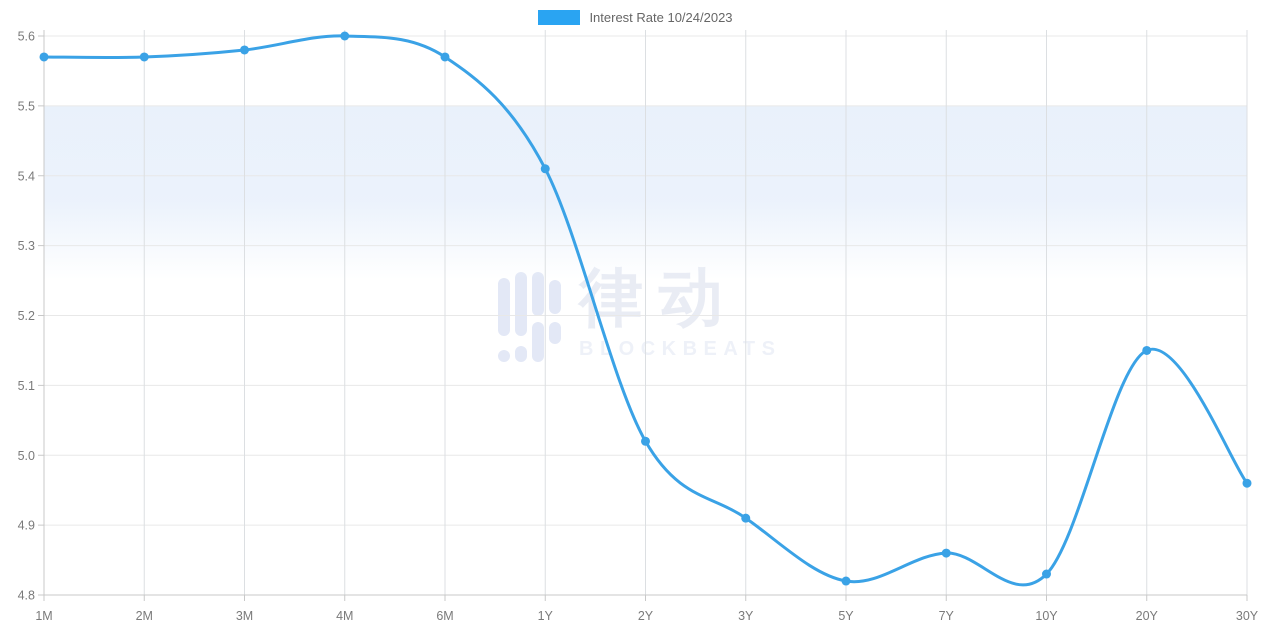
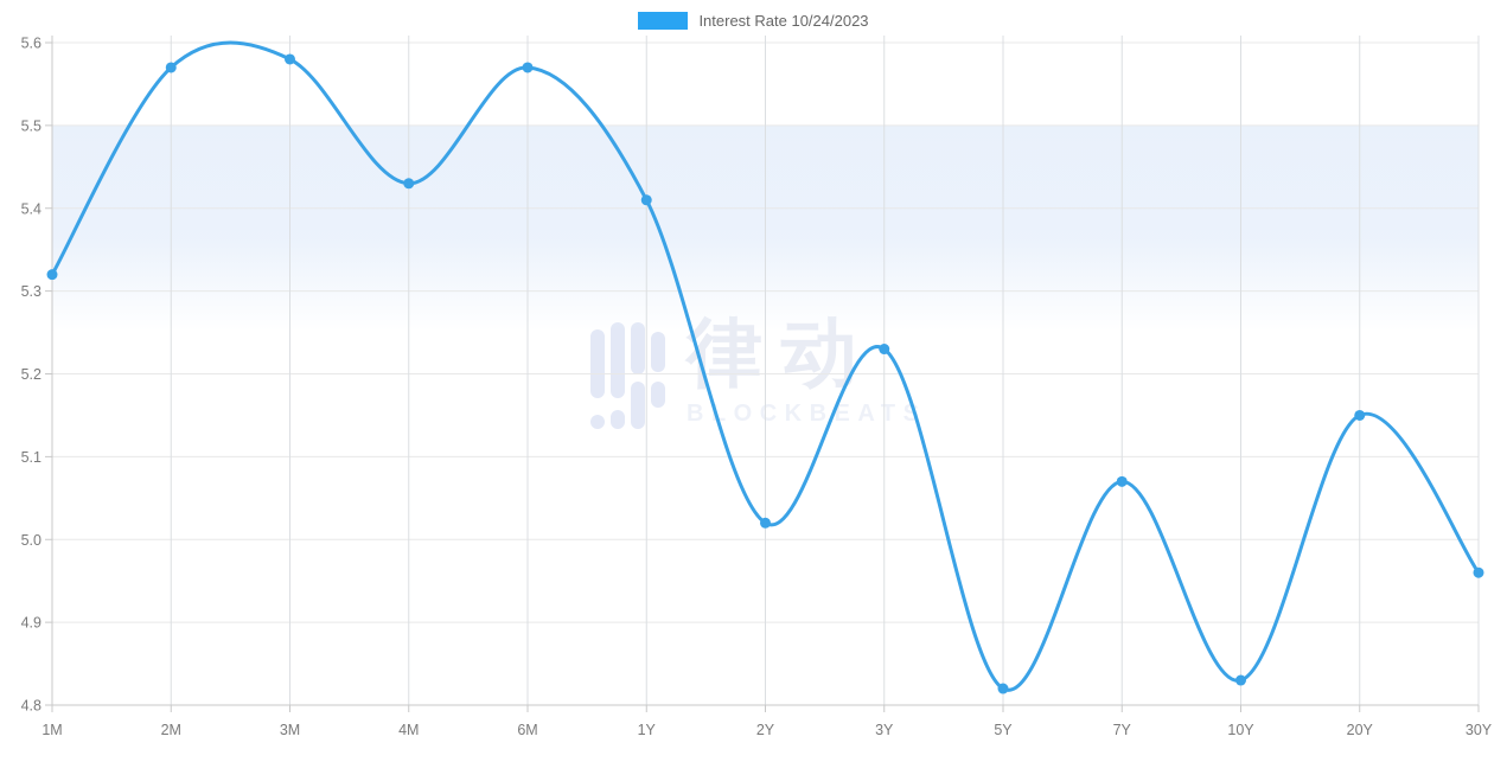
1M: 5.57 -> 5.32
4M: 5.60 -> 5.43
3Y: 4.91 -> 5.23
7Y: 4.86 -> 5.07
